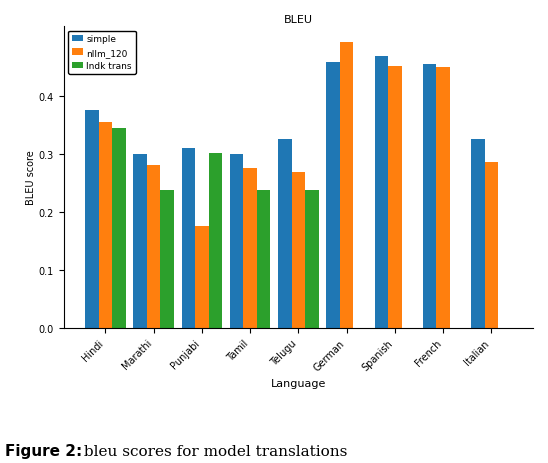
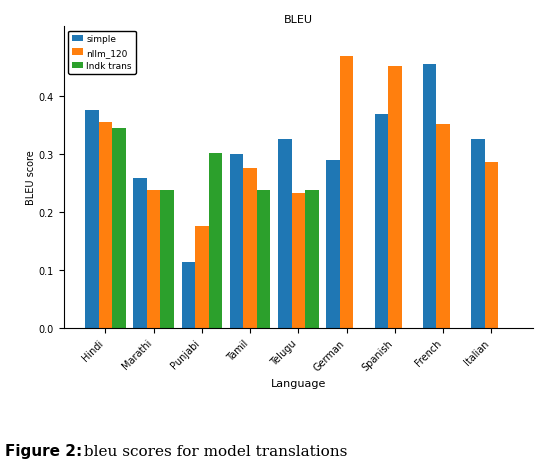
simple/Marathi: 0.300 -> 0.258
nllm_120/Marathi: 0.280 -> 0.238
simple/Punjabi: 0.310 -> 0.114
nllm_120/Telugu: 0.268 -> 0.232
simple/German: 0.458 -> 0.290
nllm_120/German: 0.492 -> 0.468
simple/Spanish: 0.468 -> 0.368
nllm_120/French: 0.450 -> 0.352
